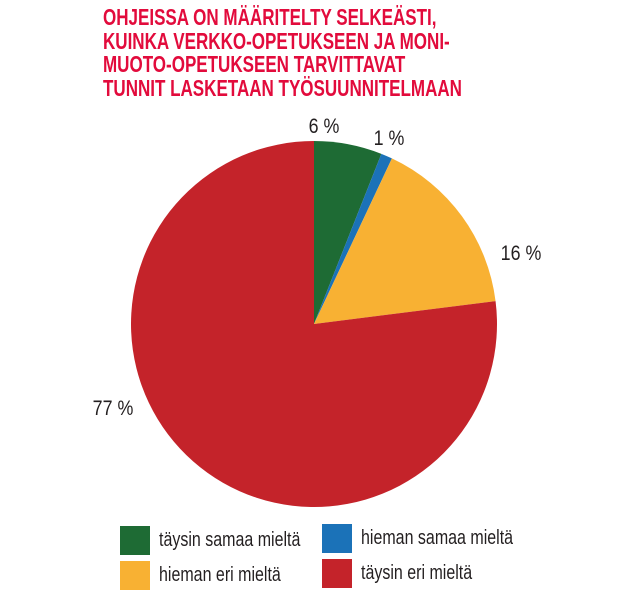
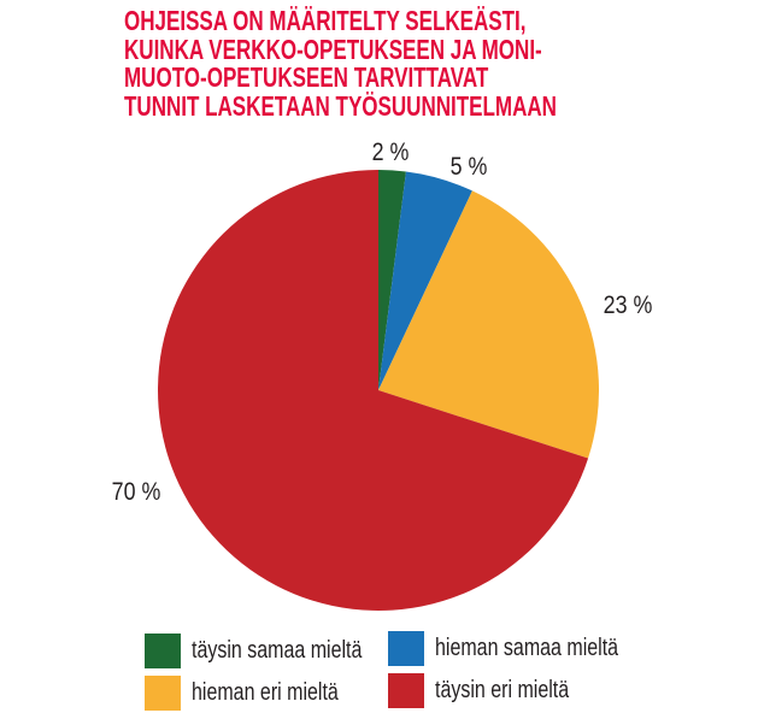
täysin samaa mieltä: 6 -> 2
hieman samaa mieltä: 1 -> 5
hieman eri mieltä: 16 -> 23
täysin eri mieltä: 77 -> 70
